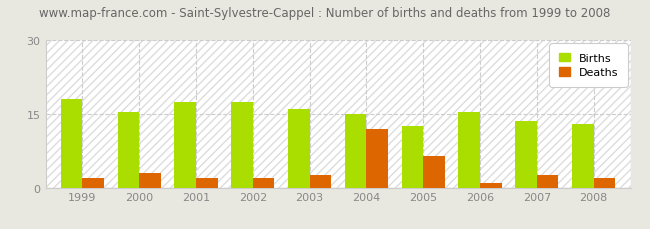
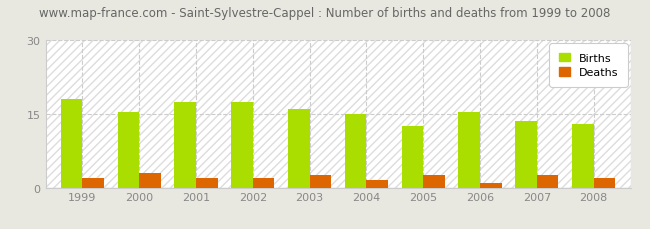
Deaths/2004: 12.0 -> 1.5
Deaths/2005: 6.5 -> 2.5
